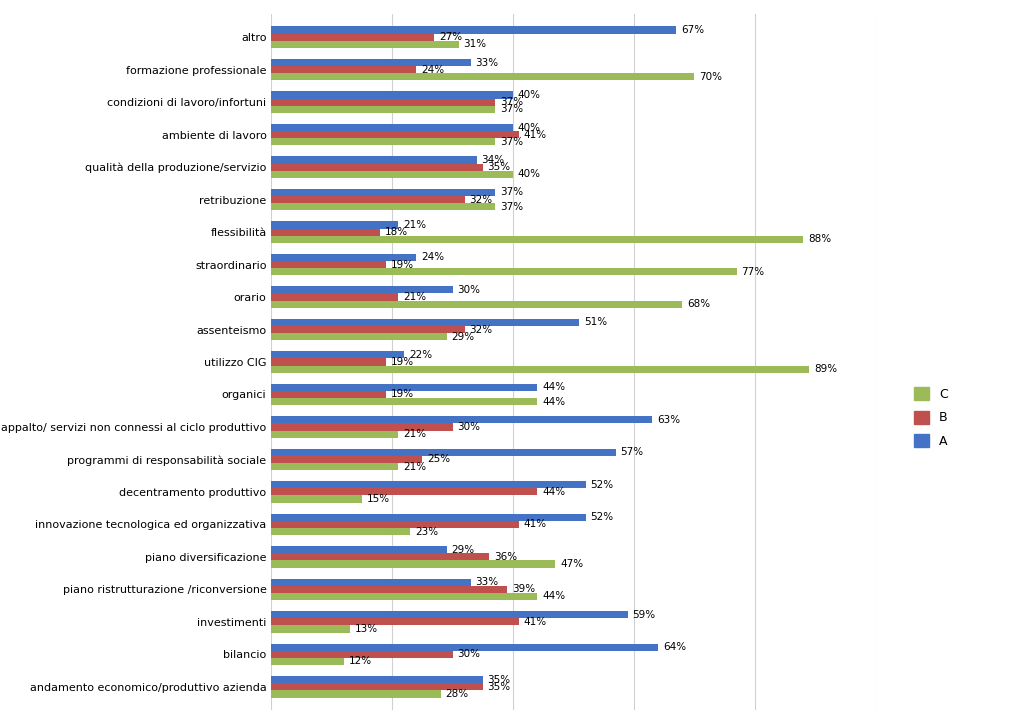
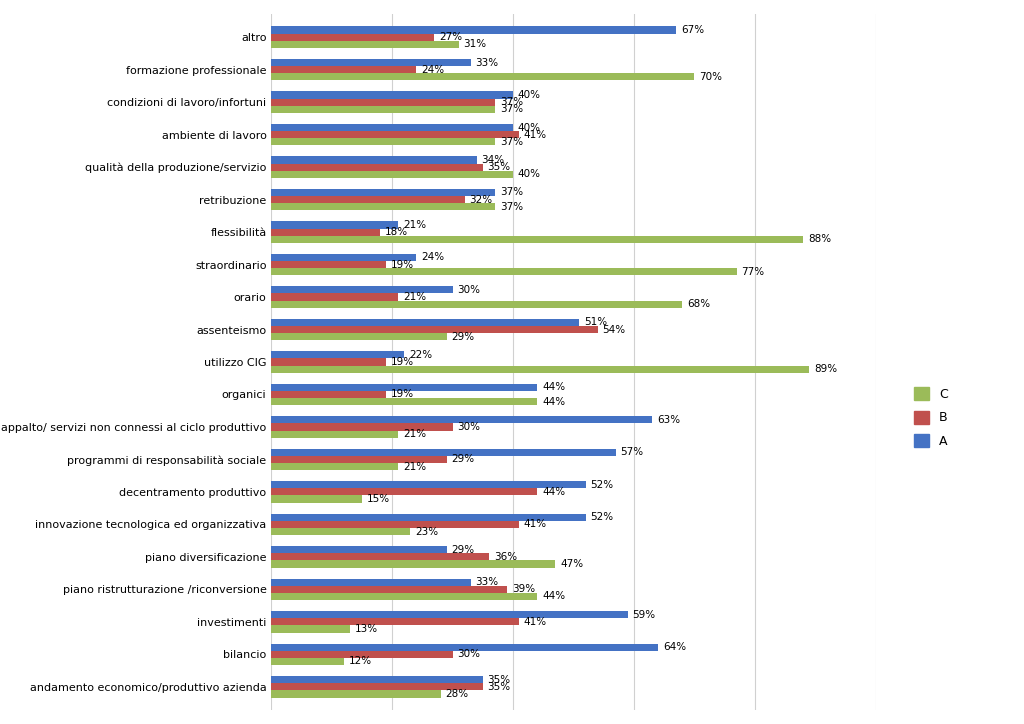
B/assenteismo: 32% -> 54%
B/programmi di responsabilità sociale: 25% -> 29%
